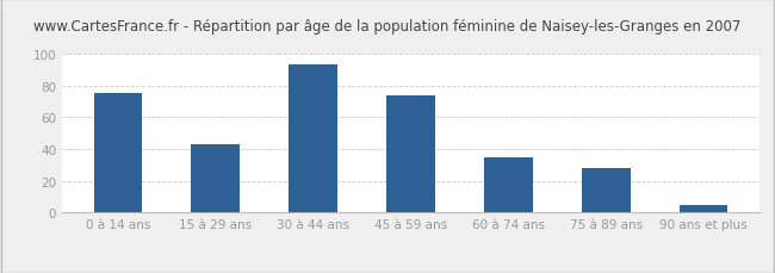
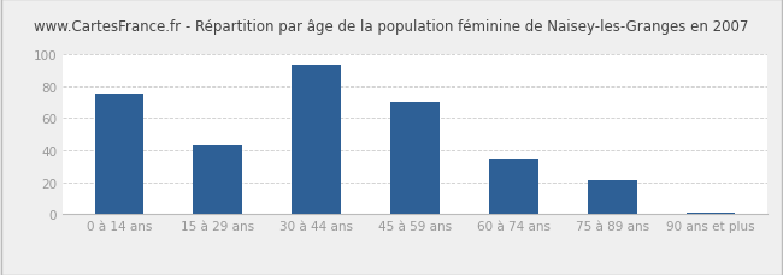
45 à 59 ans: 74 -> 70
75 à 89 ans: 28 -> 21
90 ans et plus: 5 -> 1
